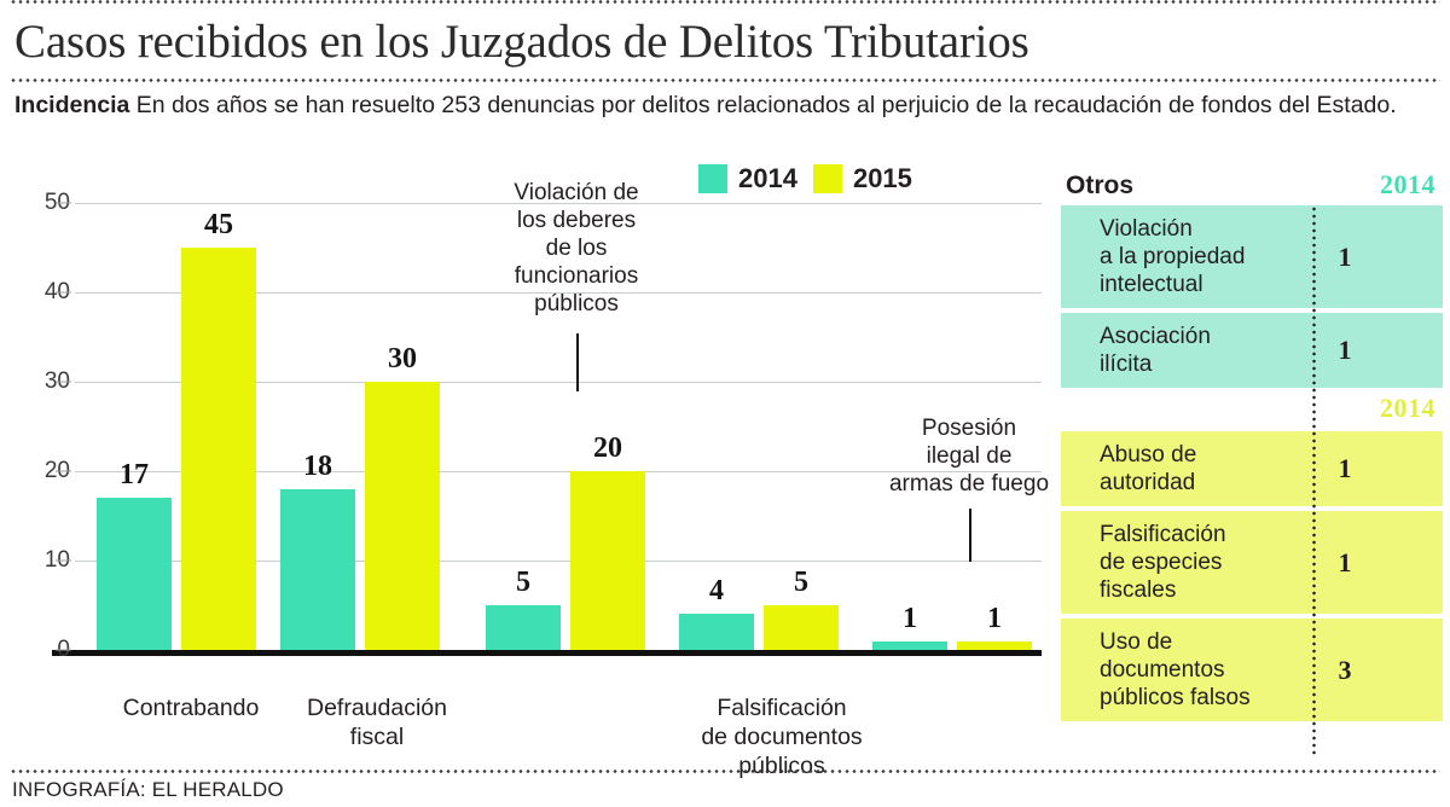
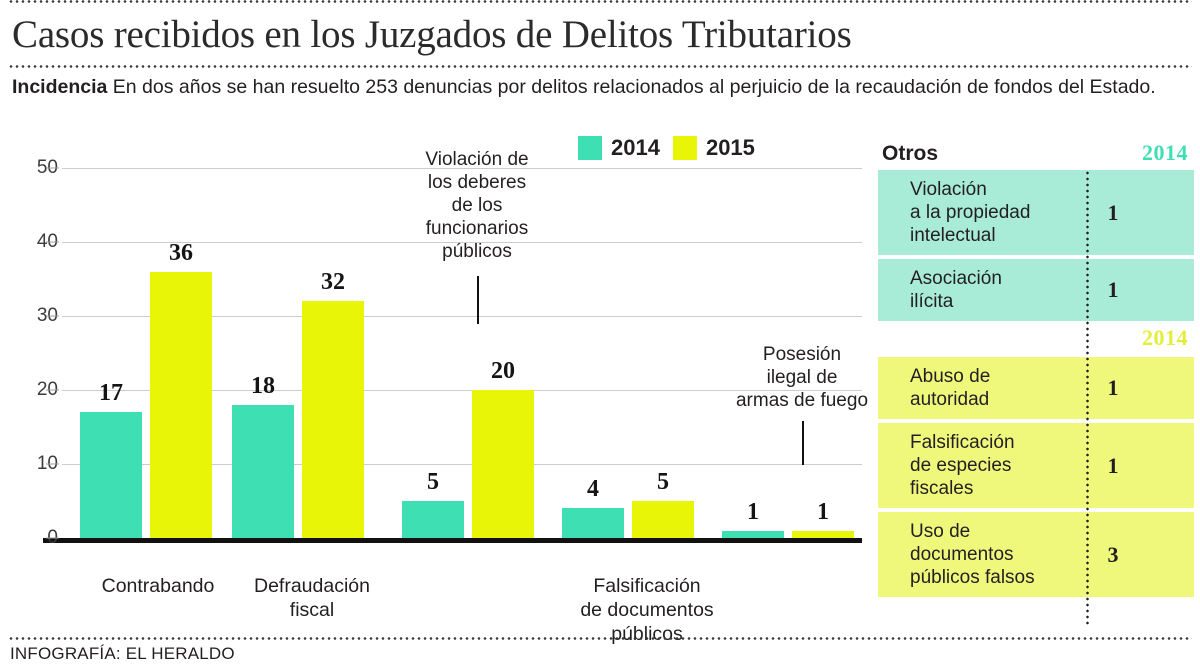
2015/Contrabando: 45 -> 36
2015/Defraudación fiscal: 30 -> 32
